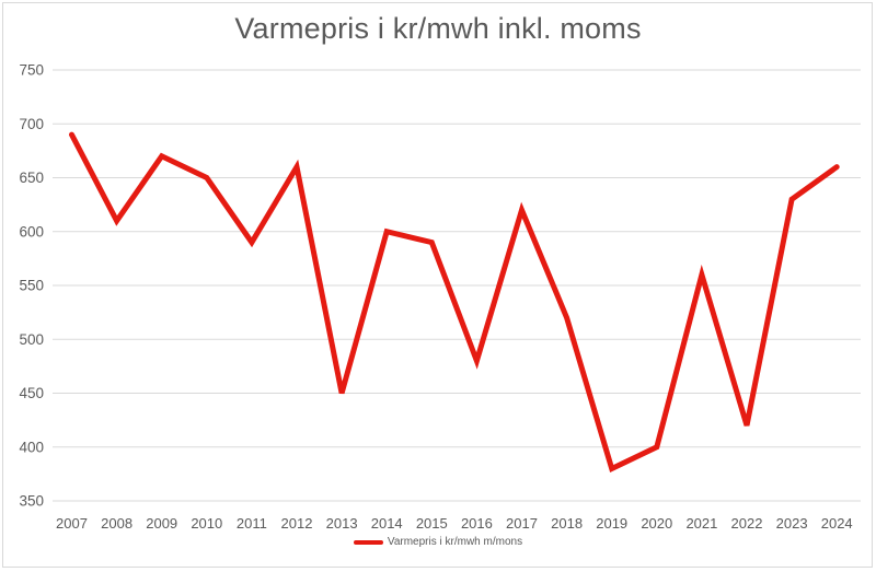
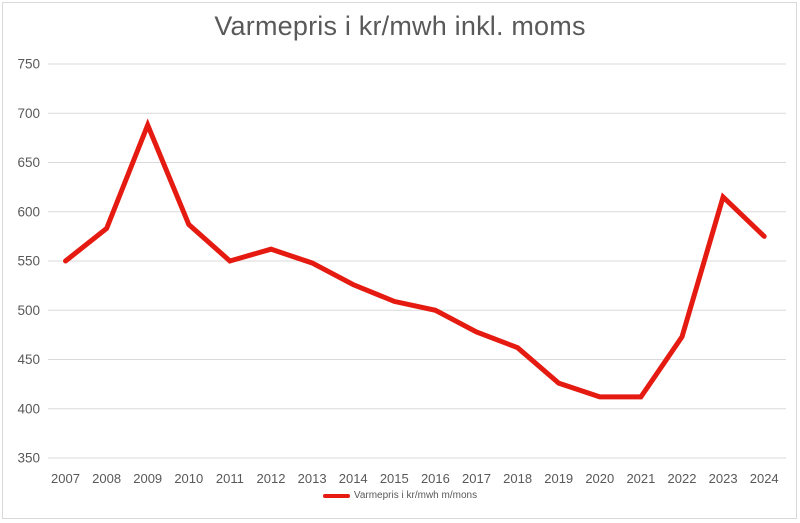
2007: 690 -> 550
2008: 610 -> 580
2009: 670 -> 690
2010: 650 -> 590
2011: 590 -> 550
2012: 660 -> 560
2013: 450 -> 550
2014: 600 -> 530
2015: 590 -> 510
2016: 480 -> 500
2017: 620 -> 480
2018: 520 -> 460
2019: 380 -> 430
2020: 400 -> 410
2021: 560 -> 410
2022: 420 -> 470
2023: 630 -> 620
2024: 660 -> 580
